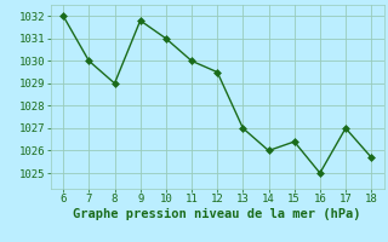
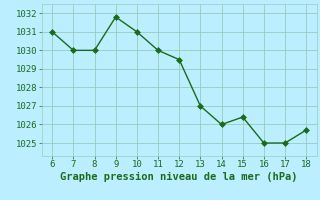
6: 1032.0 -> 1031.0
8: 1029.0 -> 1030.0
17: 1027.0 -> 1025.0
